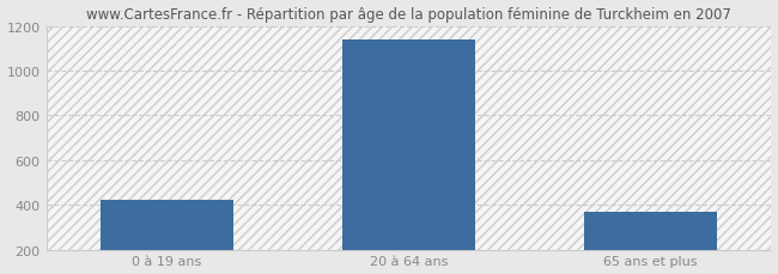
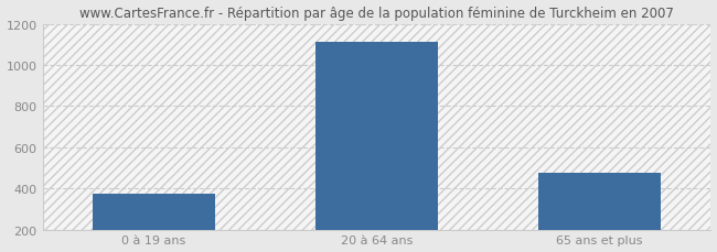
0 à 19 ans: 420 -> 380
20 à 64 ans: 1140 -> 1110
65 ans et plus: 370 -> 480
